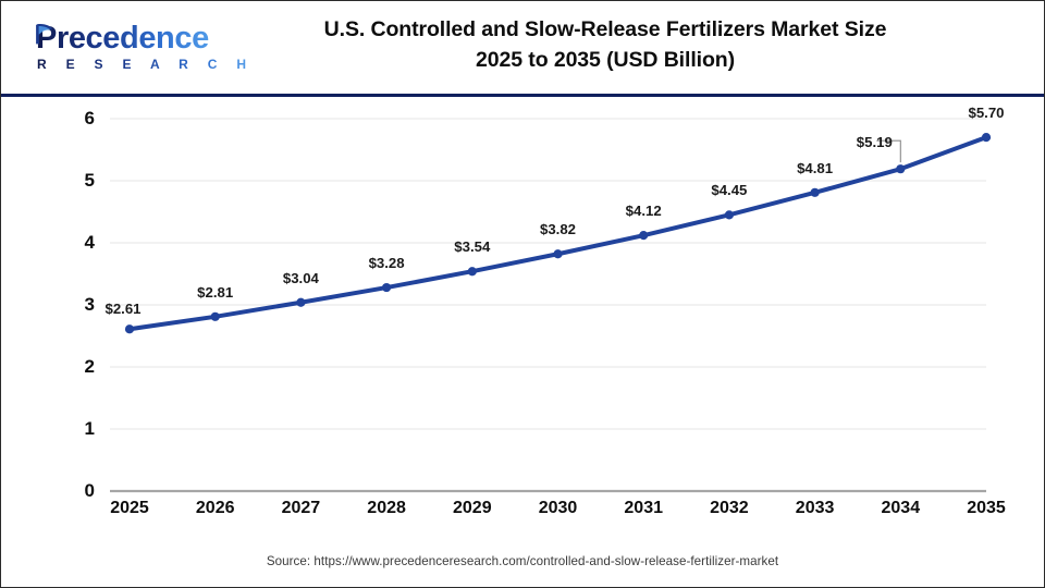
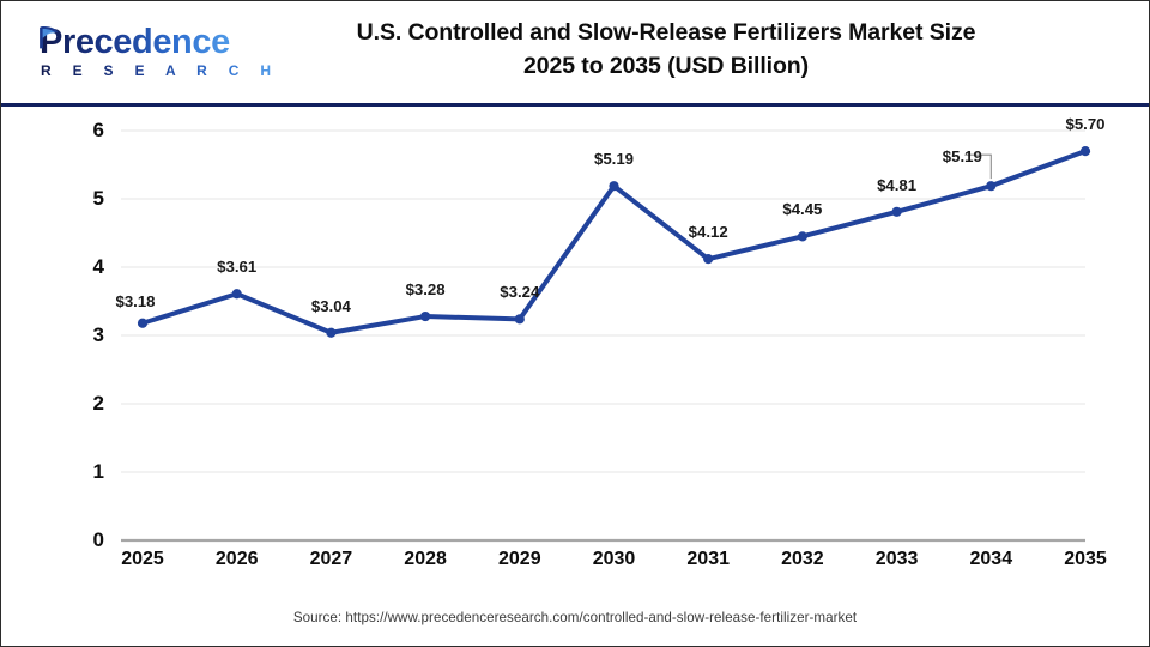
2025: $2.61 -> $3.18
2026: $2.81 -> $3.61
2029: $3.54 -> $3.24
2030: $3.82 -> $5.19
